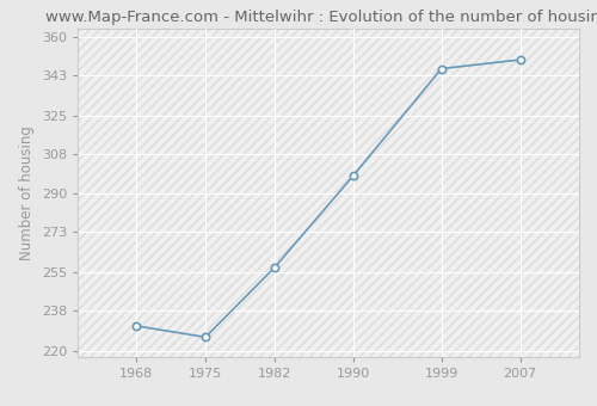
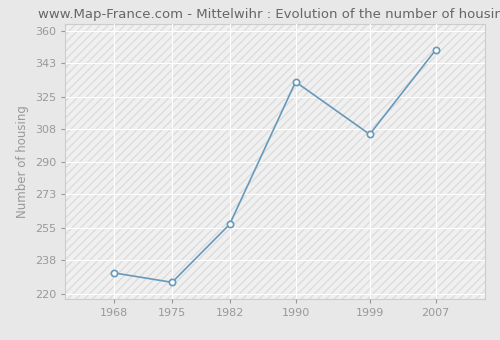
1990: 298 -> 333
1999: 346 -> 305
